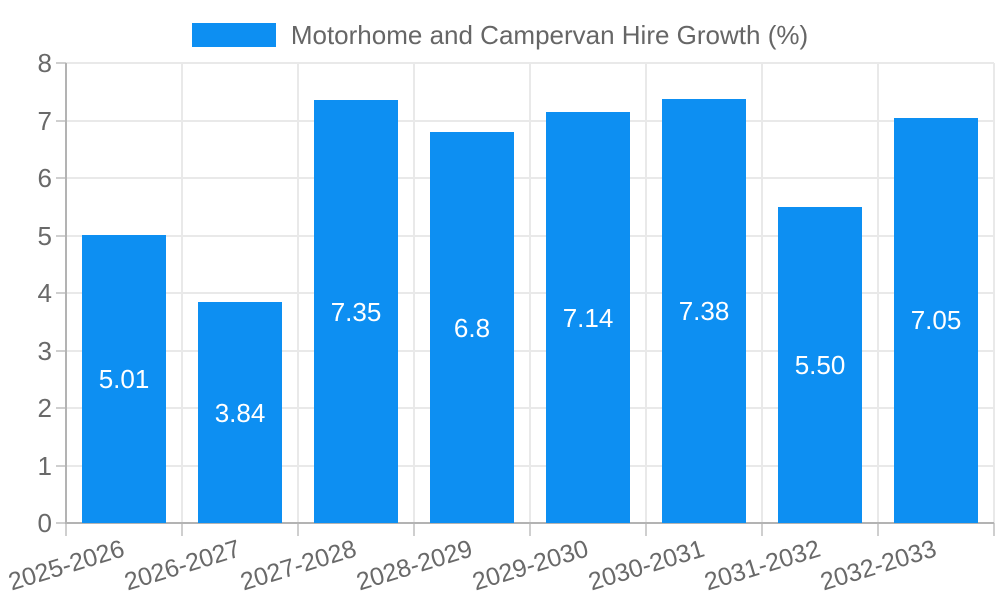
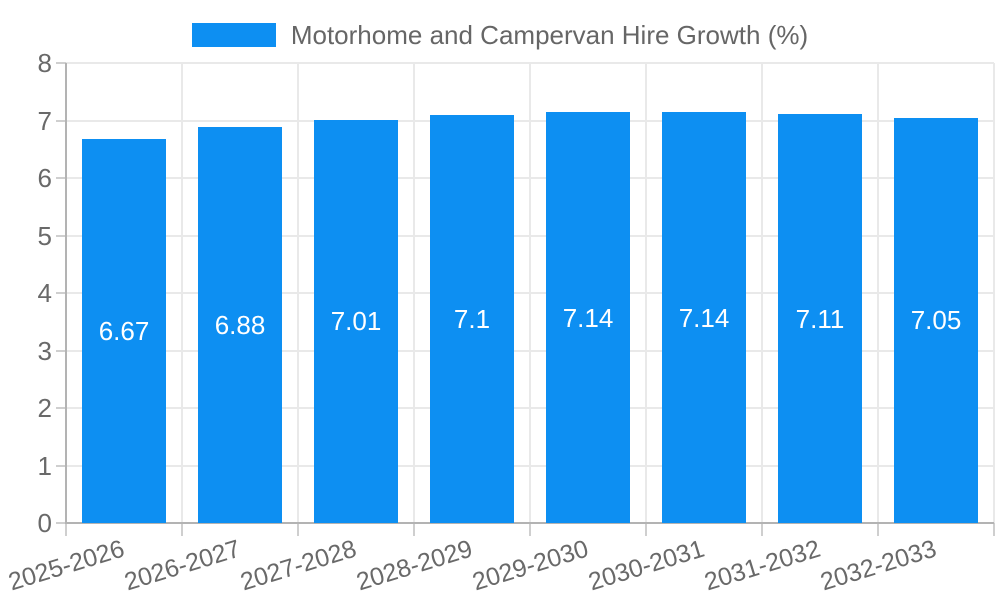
2025-2026: 5.01 -> 6.67
2026-2027: 3.84 -> 6.88
2027-2028: 7.35 -> 7.01
2028-2029: 6.8 -> 7.1
2030-2031: 7.38 -> 7.14
2031-2032: 5.50 -> 7.11
